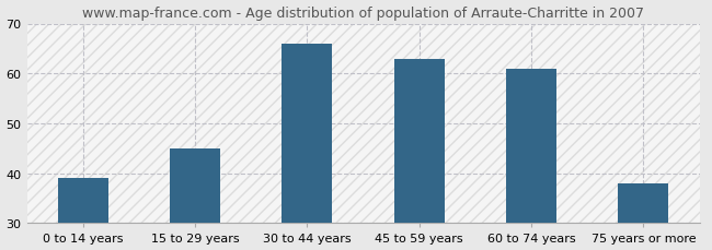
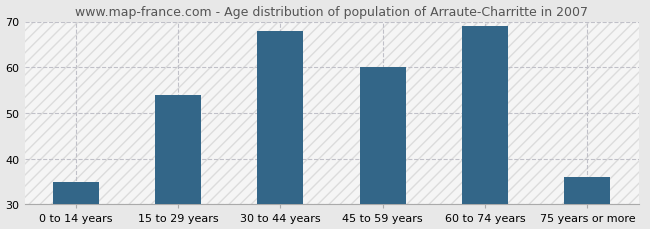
0 to 14 years: 39 -> 35
15 to 29 years: 45 -> 54
30 to 44 years: 66 -> 68
45 to 59 years: 63 -> 60
60 to 74 years: 61 -> 69
75 years or more: 38 -> 36
